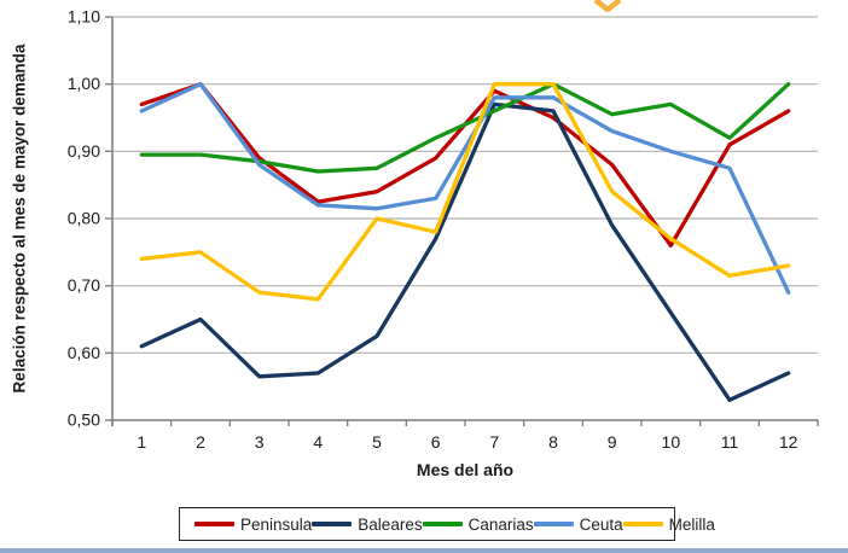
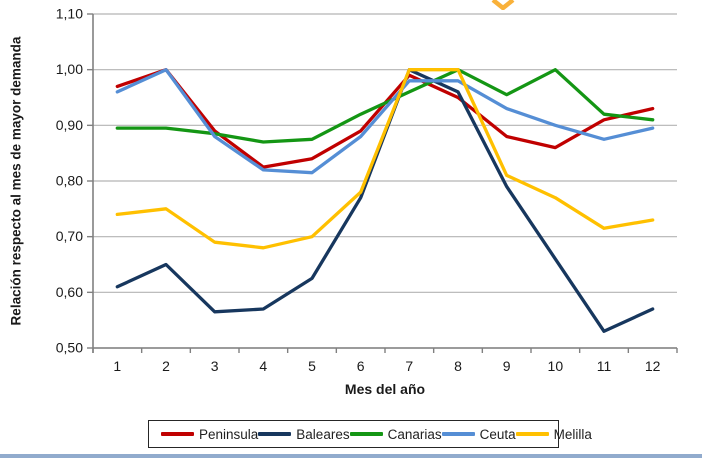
Melilla/5: 0,80 -> 0,70
Ceuta/6: 0,83 -> 0,88
Baleares/7: 0,97 -> 1,00
Melilla/9: 0,84 -> 0,81
Peninsula/10: 0,76 -> 0,86
Canarias/10: 0,97 -> 1,00
Peninsula/12: 0,96 -> 0,93
Canarias/12: 1,00 -> 0,91
Ceuta/12: 0,69 -> 0,90
